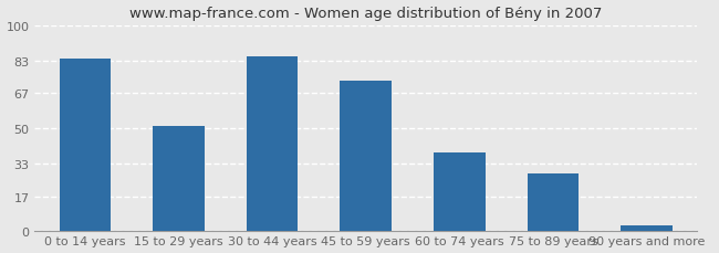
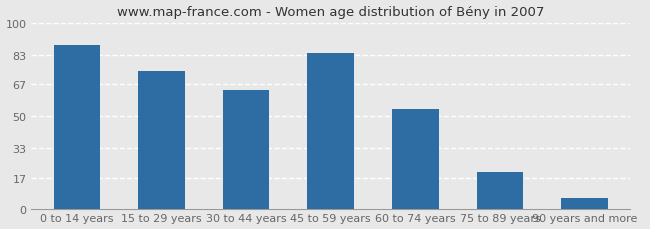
0 to 14 years: 84 -> 88
15 to 29 years: 51 -> 74
30 to 44 years: 85 -> 64
45 to 59 years: 73 -> 84
60 to 74 years: 38 -> 54
75 to 89 years: 28 -> 20
90 years and more: 3 -> 6
